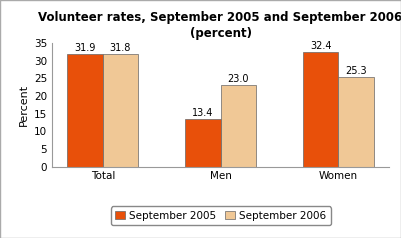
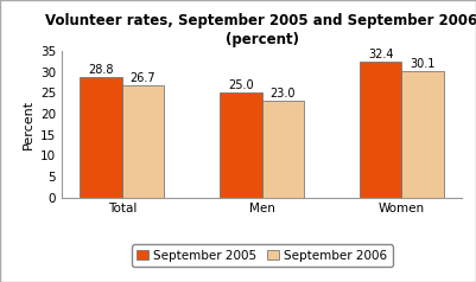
September 2005/Total: 31.9 -> 28.8
September 2006/Total: 31.8 -> 26.7
September 2005/Men: 13.4 -> 25.0
September 2006/Women: 25.3 -> 30.1
